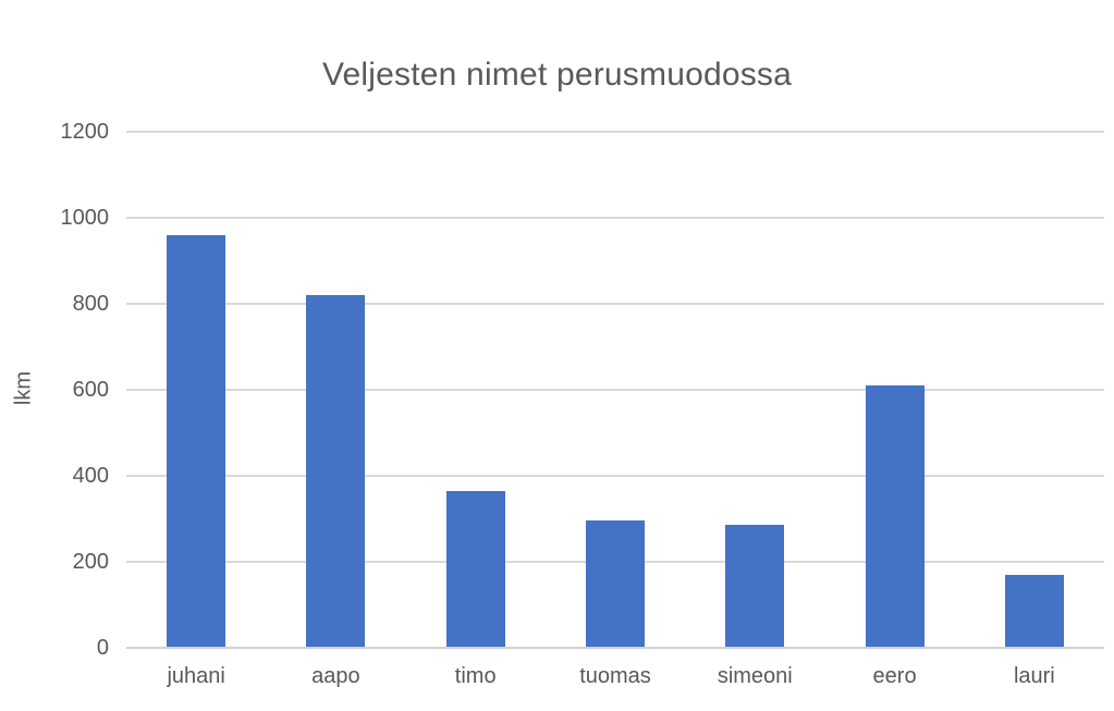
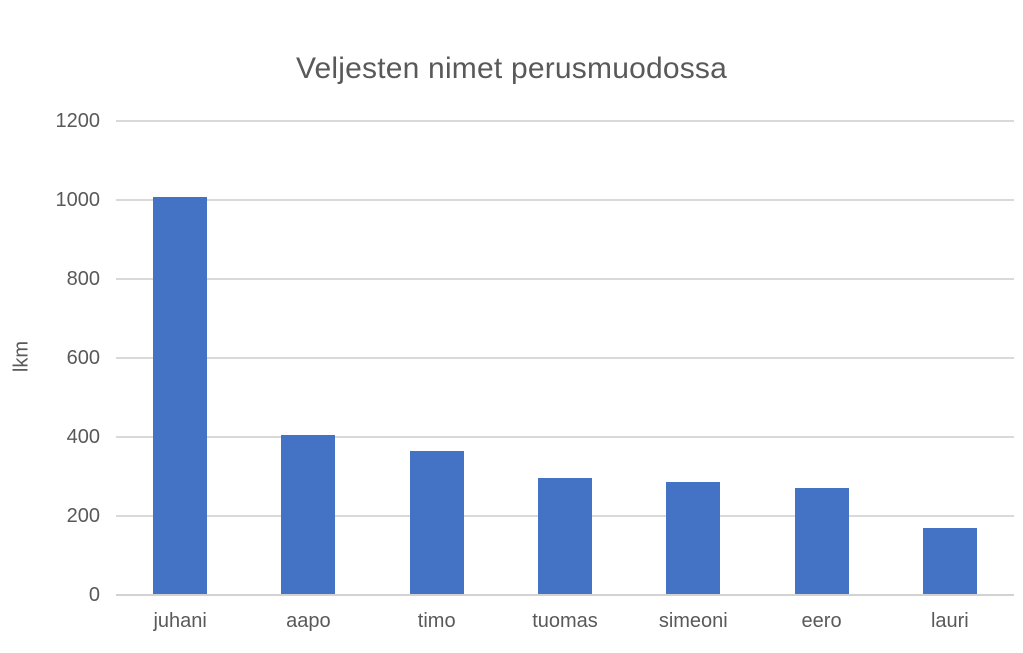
juhani: 960 -> 1010
aapo: 820 -> 400
eero: 610 -> 270
